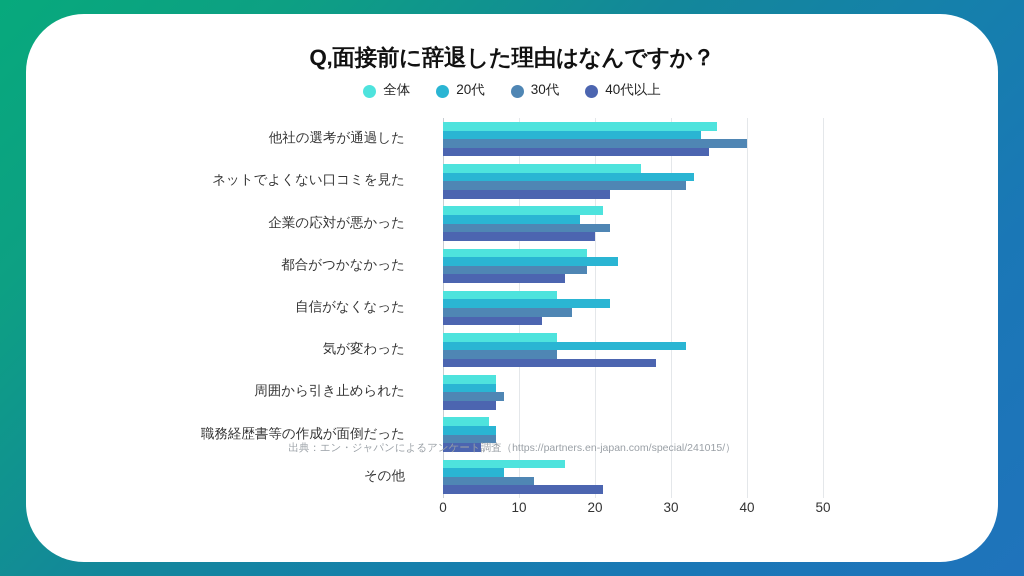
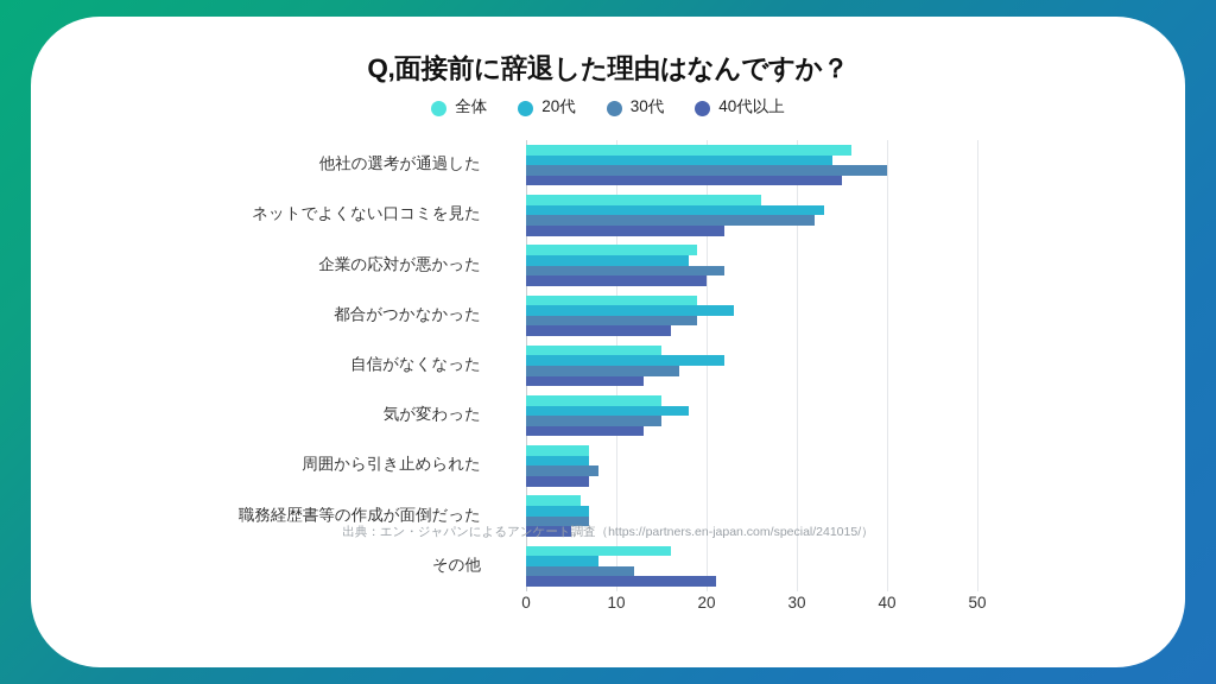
全体/企業の応対が悪かった: 21 -> 19
20代/気が変わった: 32 -> 18
40代以上/気が変わった: 28 -> 13
